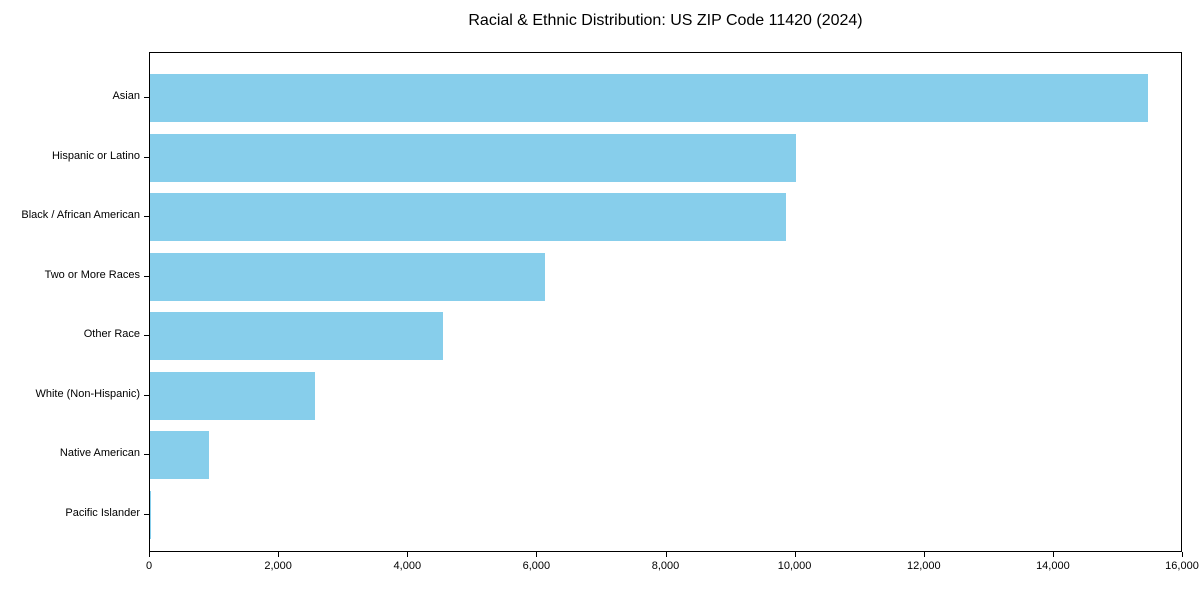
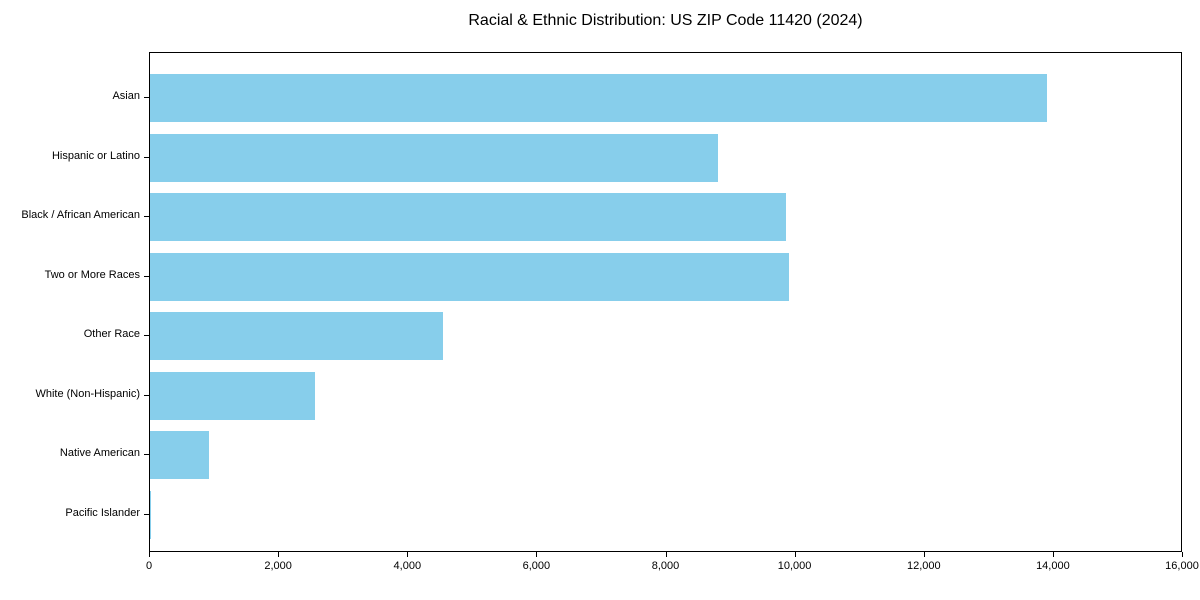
Asian: 15500 -> 13900
Hispanic or Latino: 10000 -> 8800
Two or More Races: 6100 -> 9900
